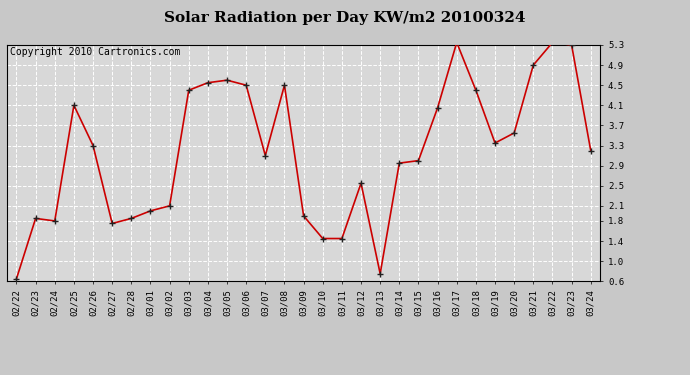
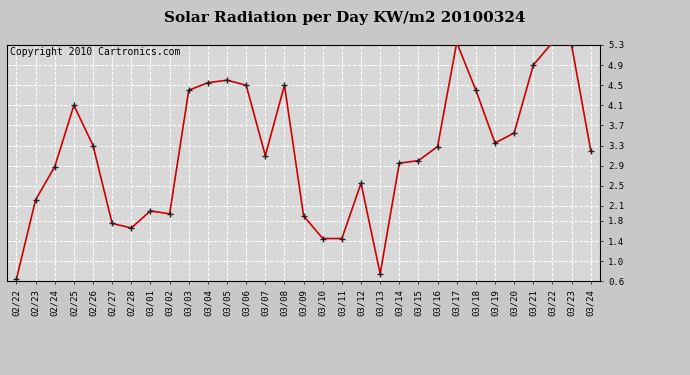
02/23: 1.85 -> 2.22
02/24: 1.80 -> 2.88
02/28: 1.85 -> 1.66
03/02: 2.10 -> 1.94
03/16: 4.05 -> 3.28
